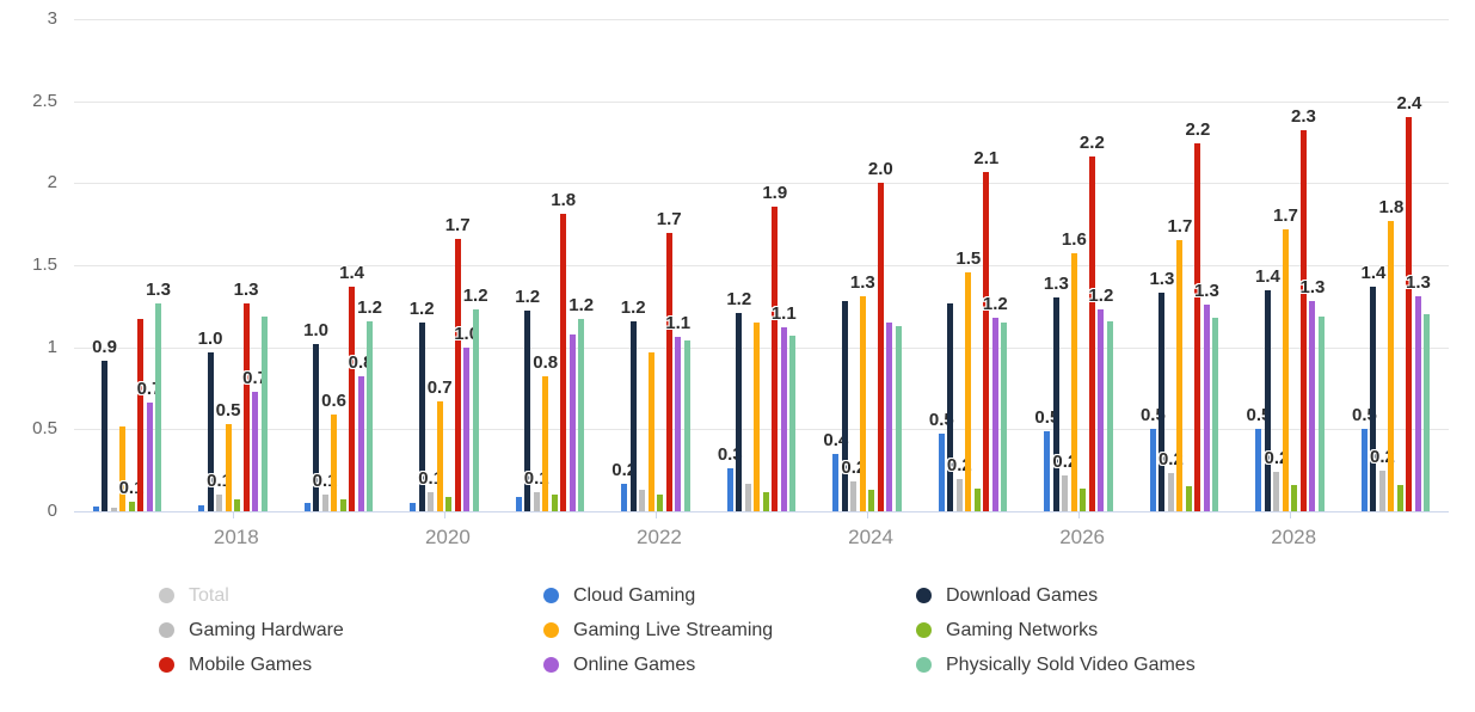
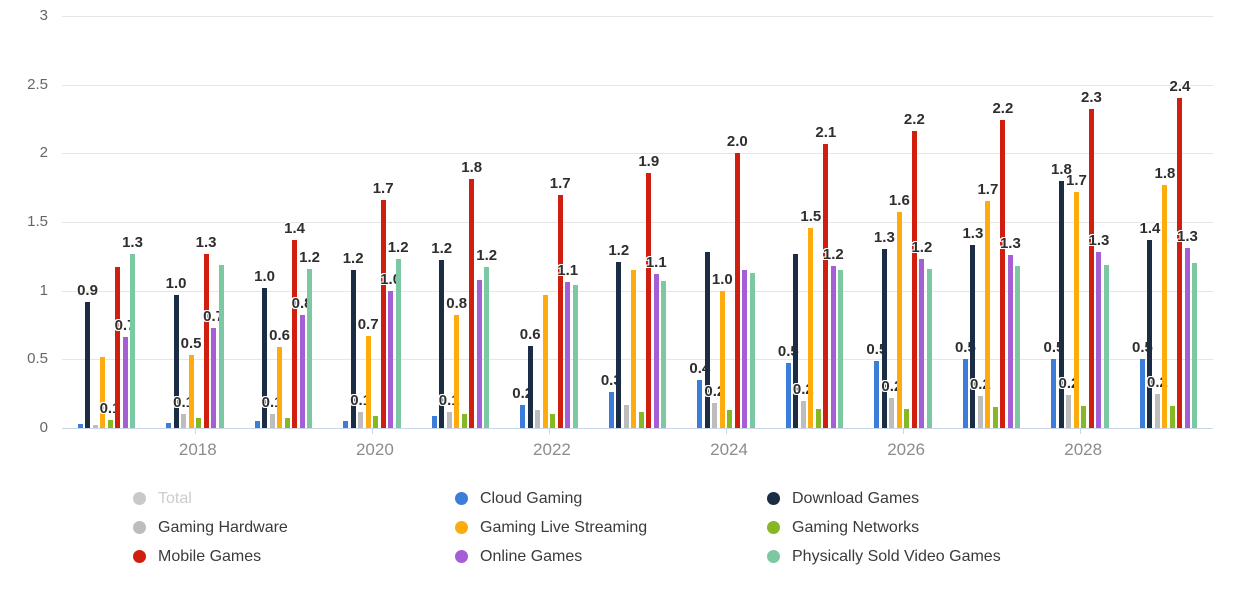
Download Games/2022: 1.2 -> 0.6
Gaming Live Streaming/2024: 1.3 -> 1.0
Download Games/2028: 1.4 -> 1.8
